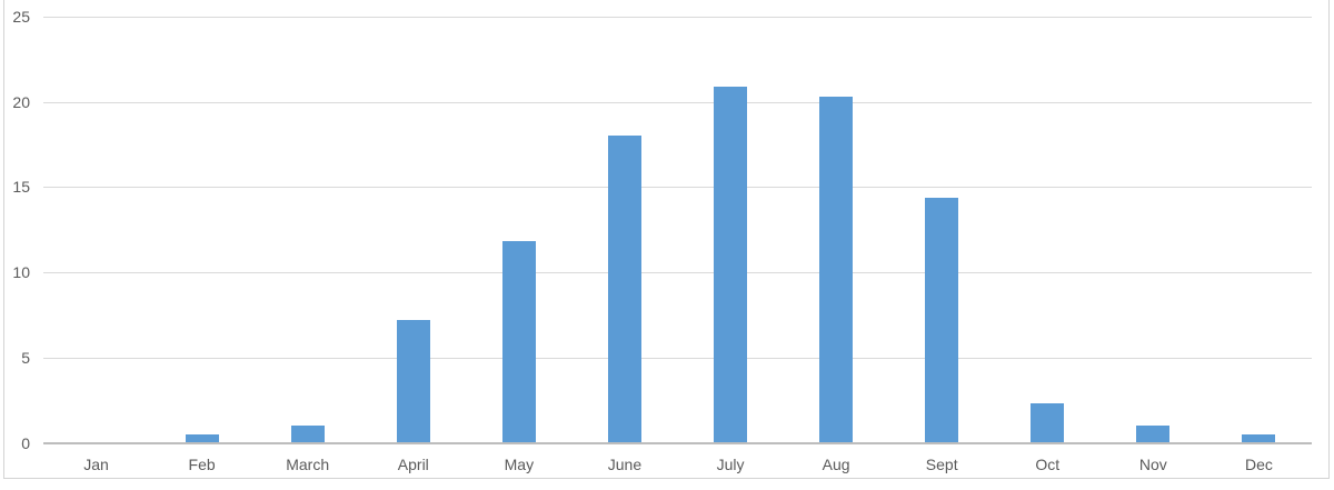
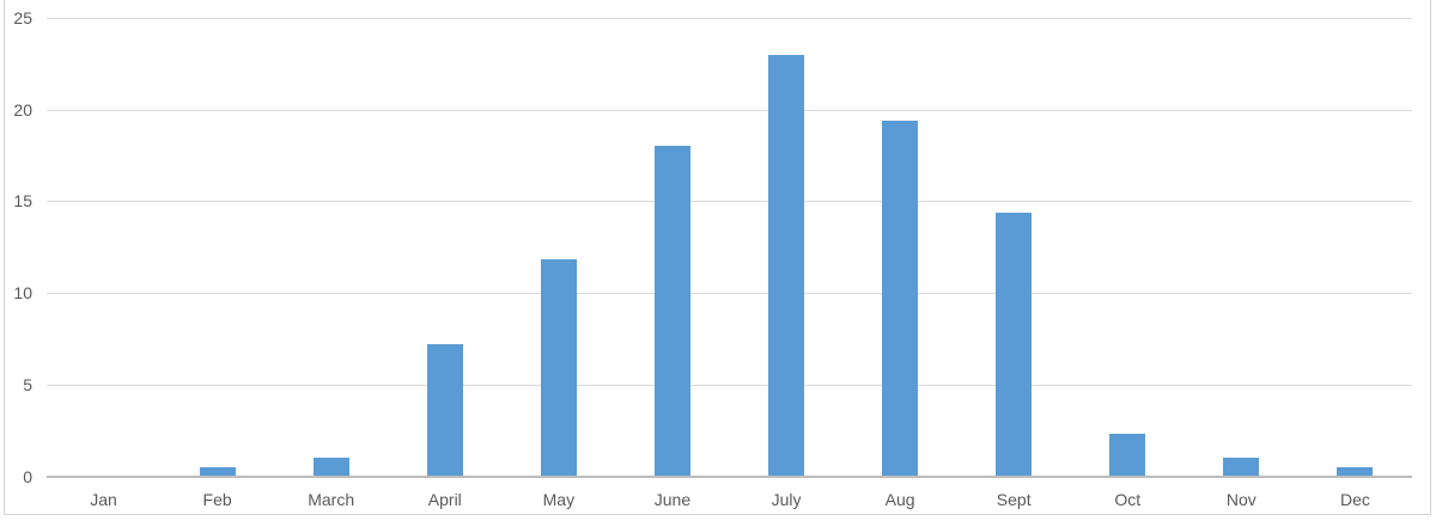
July: 20.9 -> 23.0
Aug: 20.3 -> 19.4
